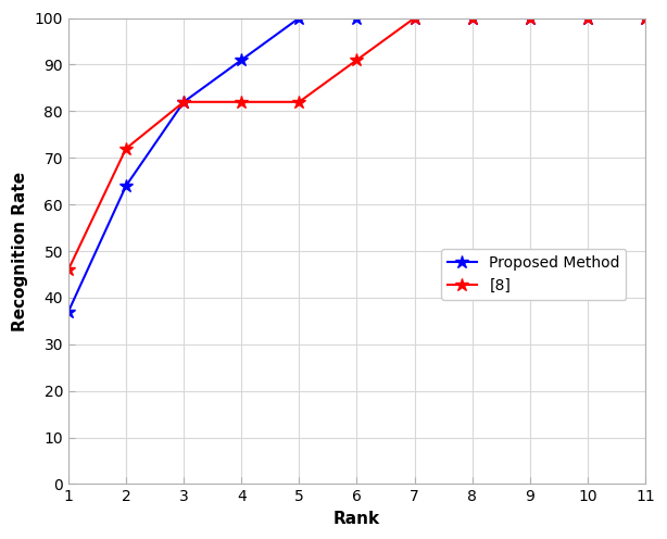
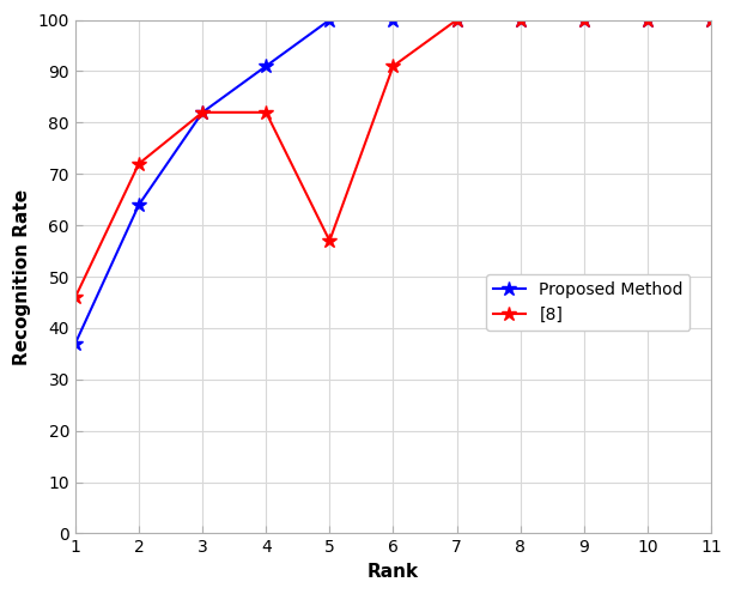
[8]/5: 82 -> 57
